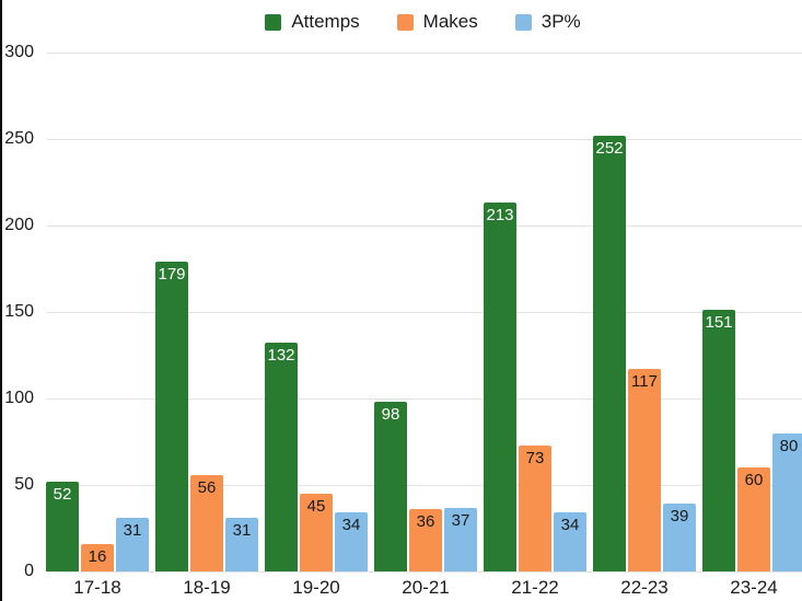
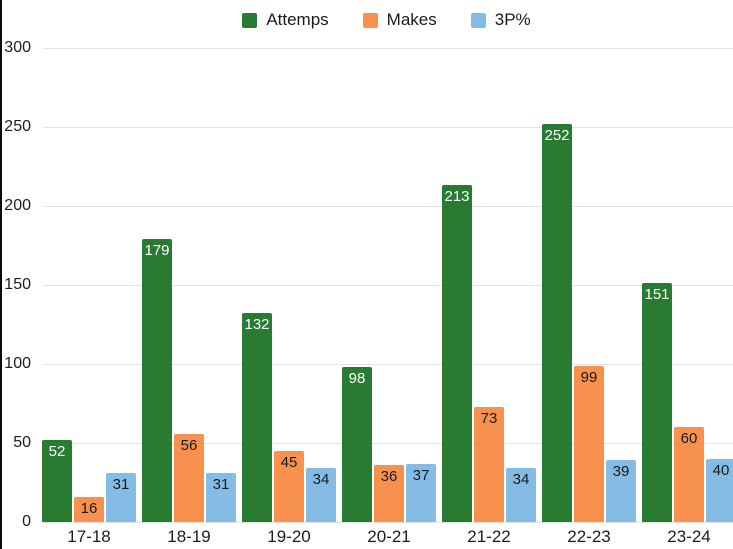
Makes/22-23: 117 -> 99
3P%/23-24: 80 -> 40
